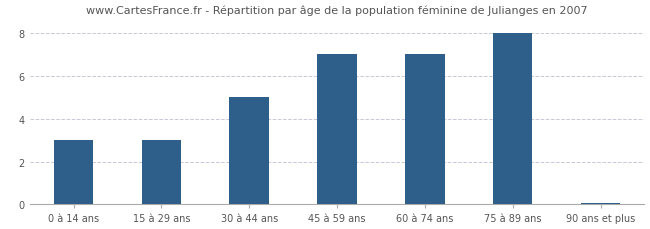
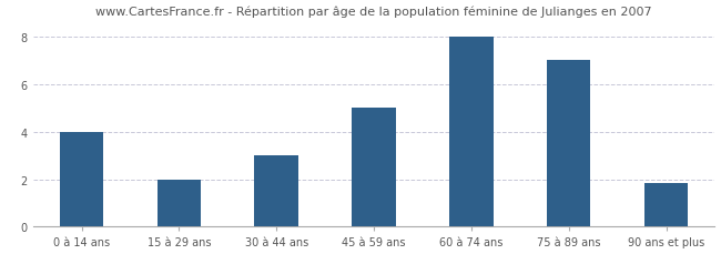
0 à 14 ans: 3.00 -> 4.00
15 à 29 ans: 3.00 -> 2.00
30 à 44 ans: 5.00 -> 3.00
45 à 59 ans: 7.00 -> 5.00
60 à 74 ans: 7.00 -> 8.00
75 à 89 ans: 8.00 -> 7.00
90 ans et plus: 0.08 -> 1.85
